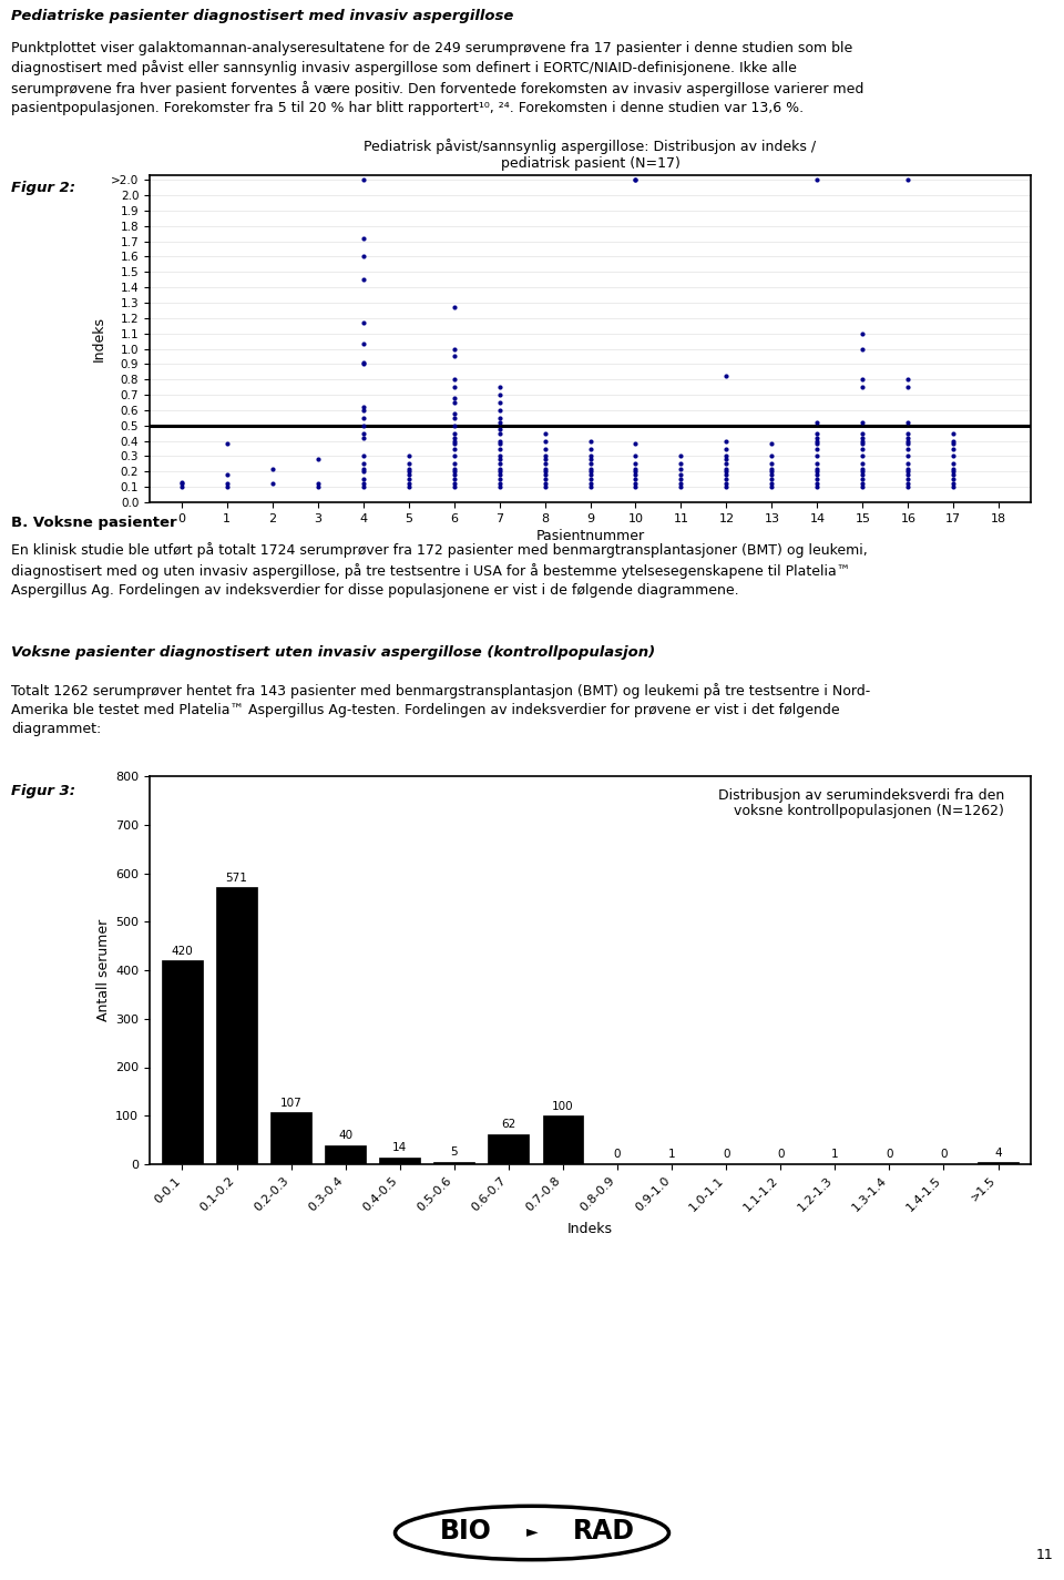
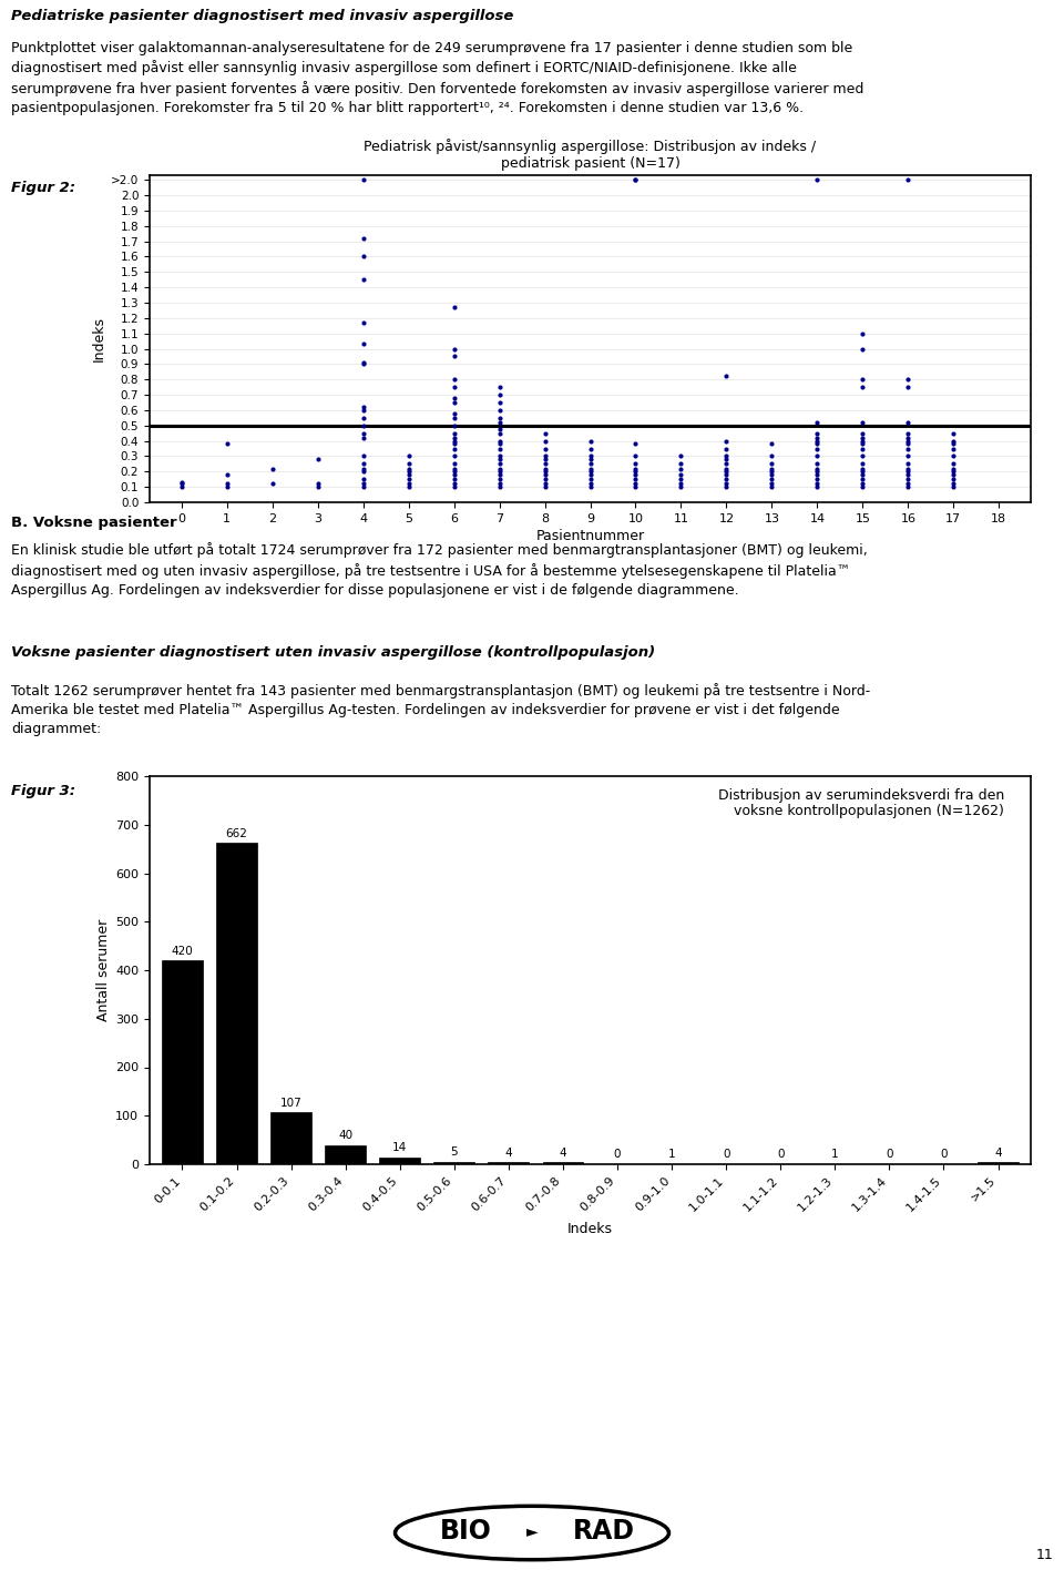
0.1-0.2: 571 -> 662
0.6-0.7: 62 -> 4
0.7-0.8: 100 -> 4
